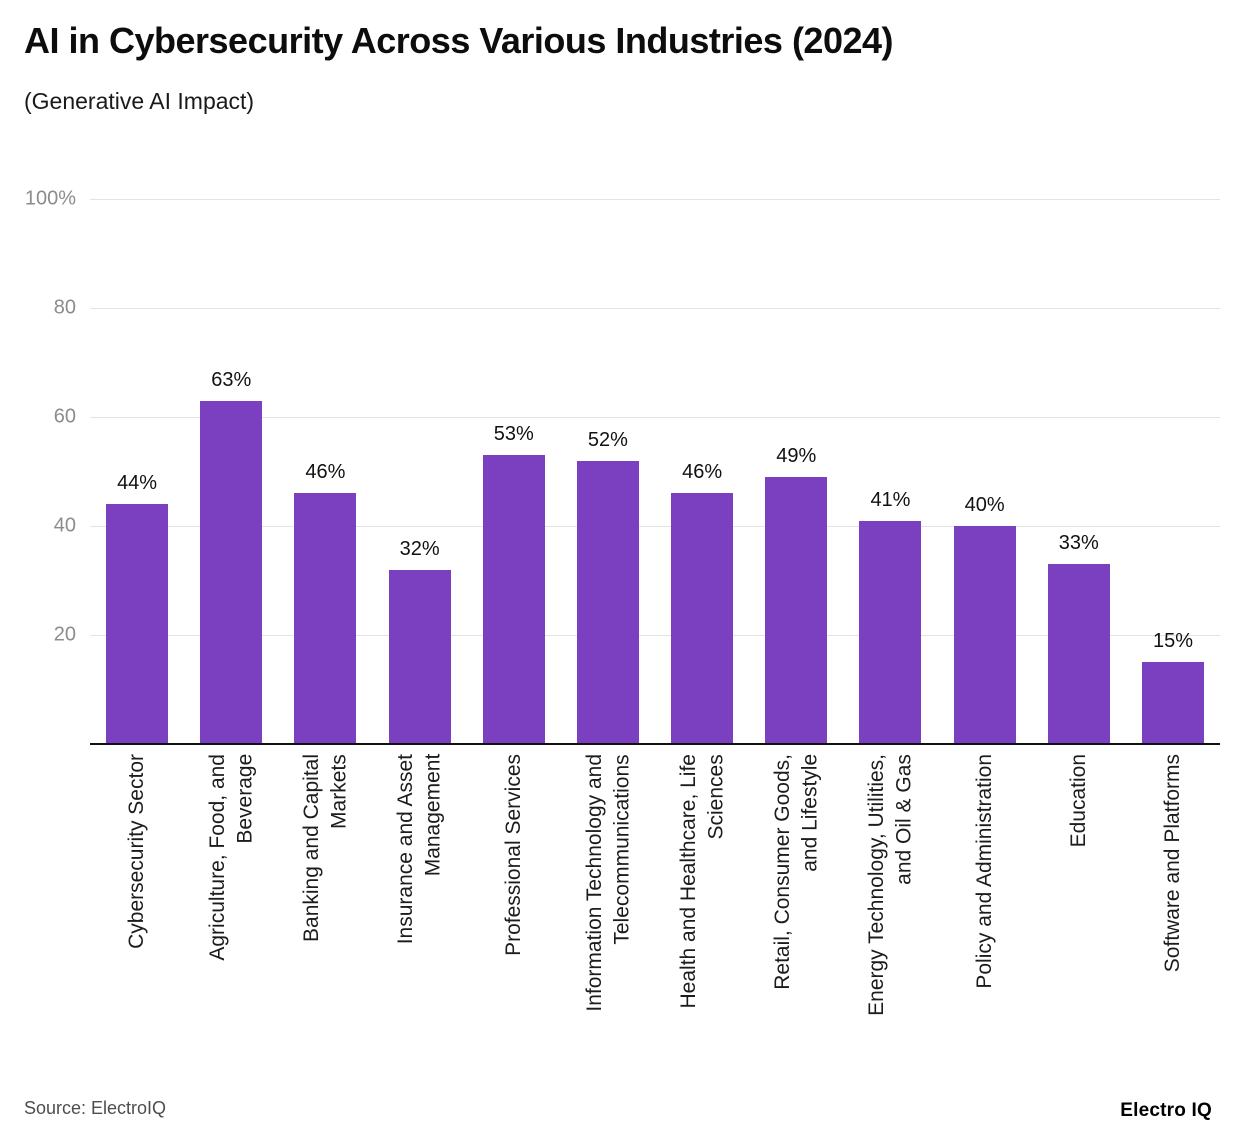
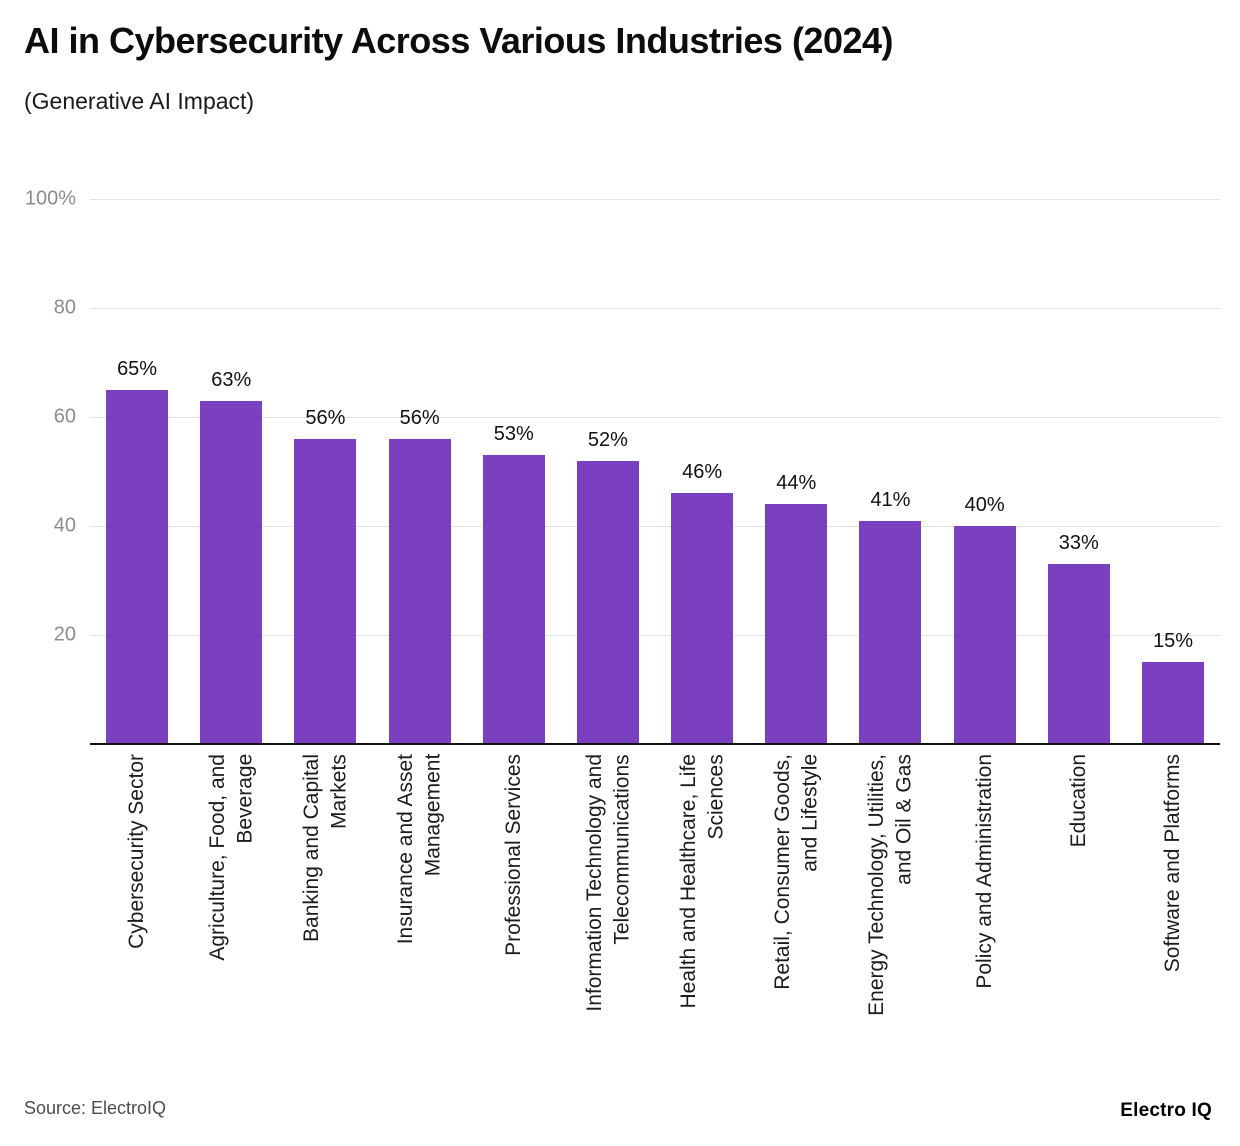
Cybersecurity Sector: 44% -> 65%
Banking and Capital Markets: 46% -> 56%
Insurance and Asset Management: 32% -> 56%
Retail, Consumer Goods, and Lifestyle: 49% -> 44%
